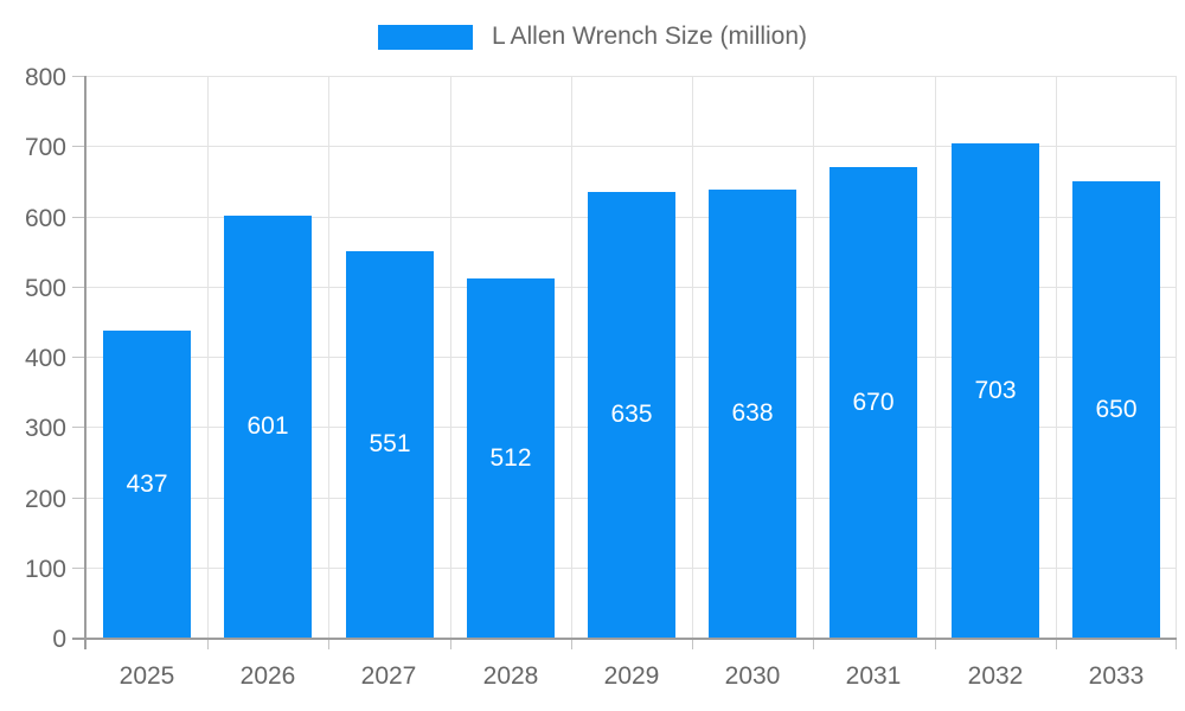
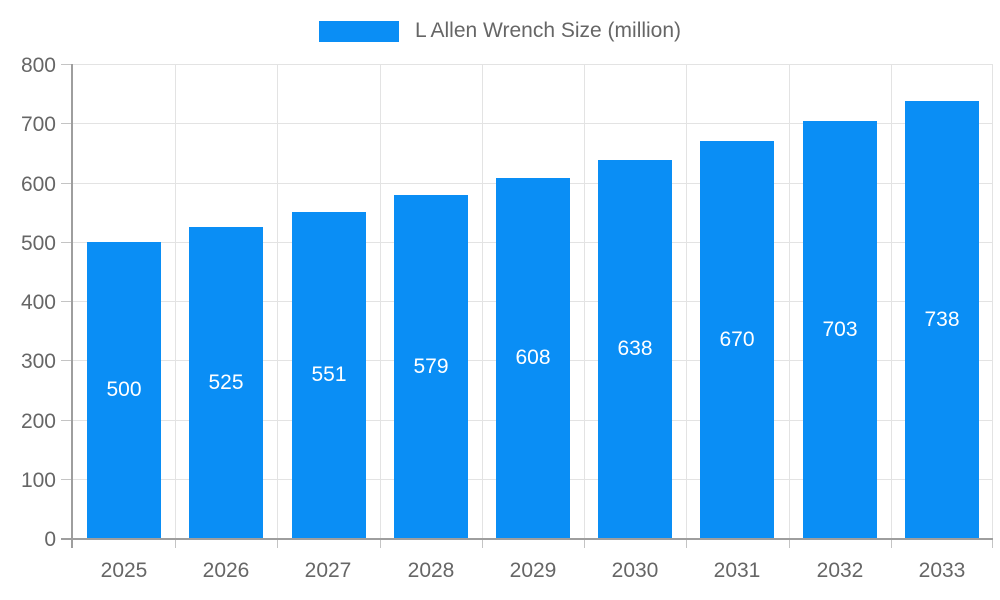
2025: 437 -> 500
2026: 601 -> 525
2028: 512 -> 579
2029: 635 -> 608
2033: 650 -> 738
